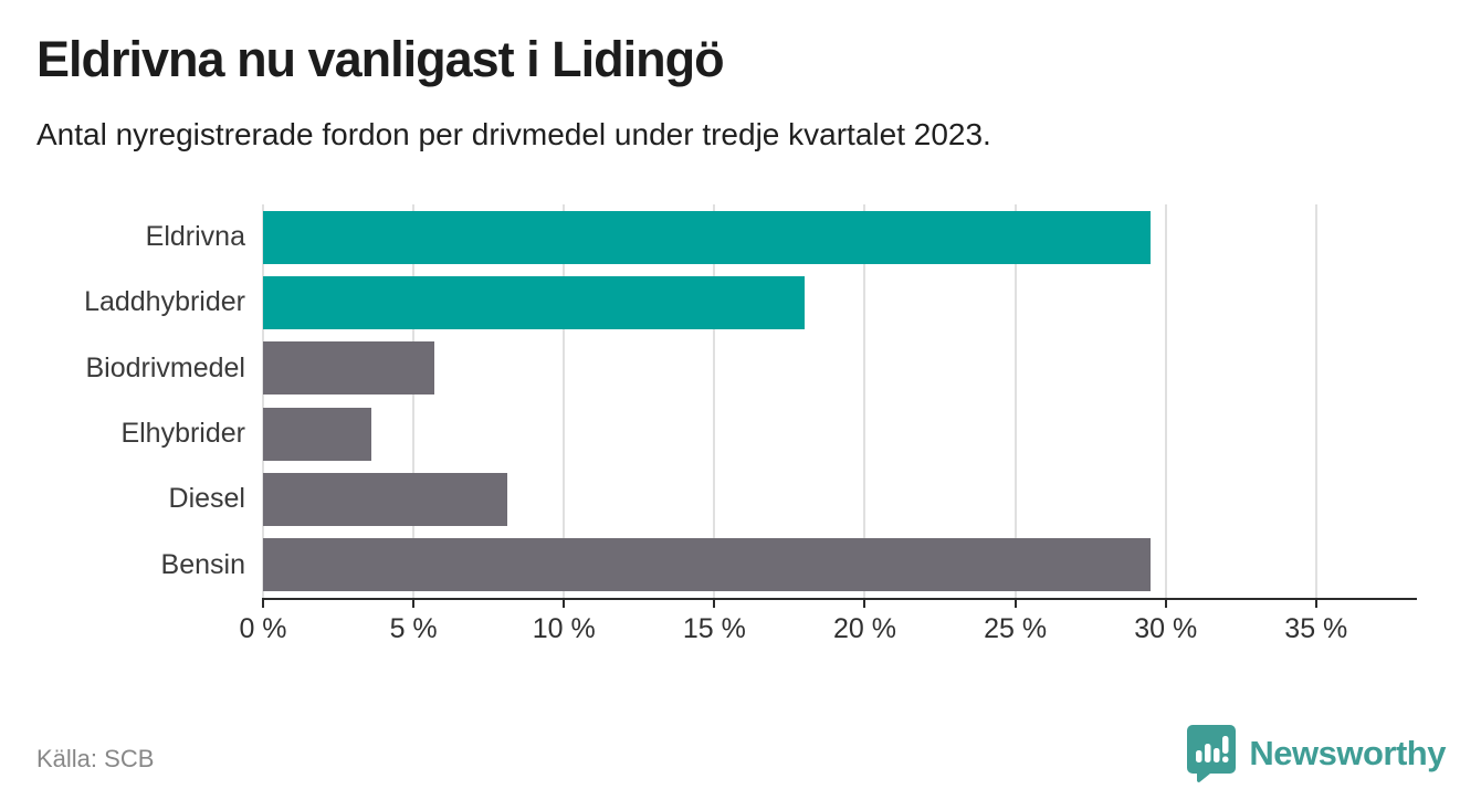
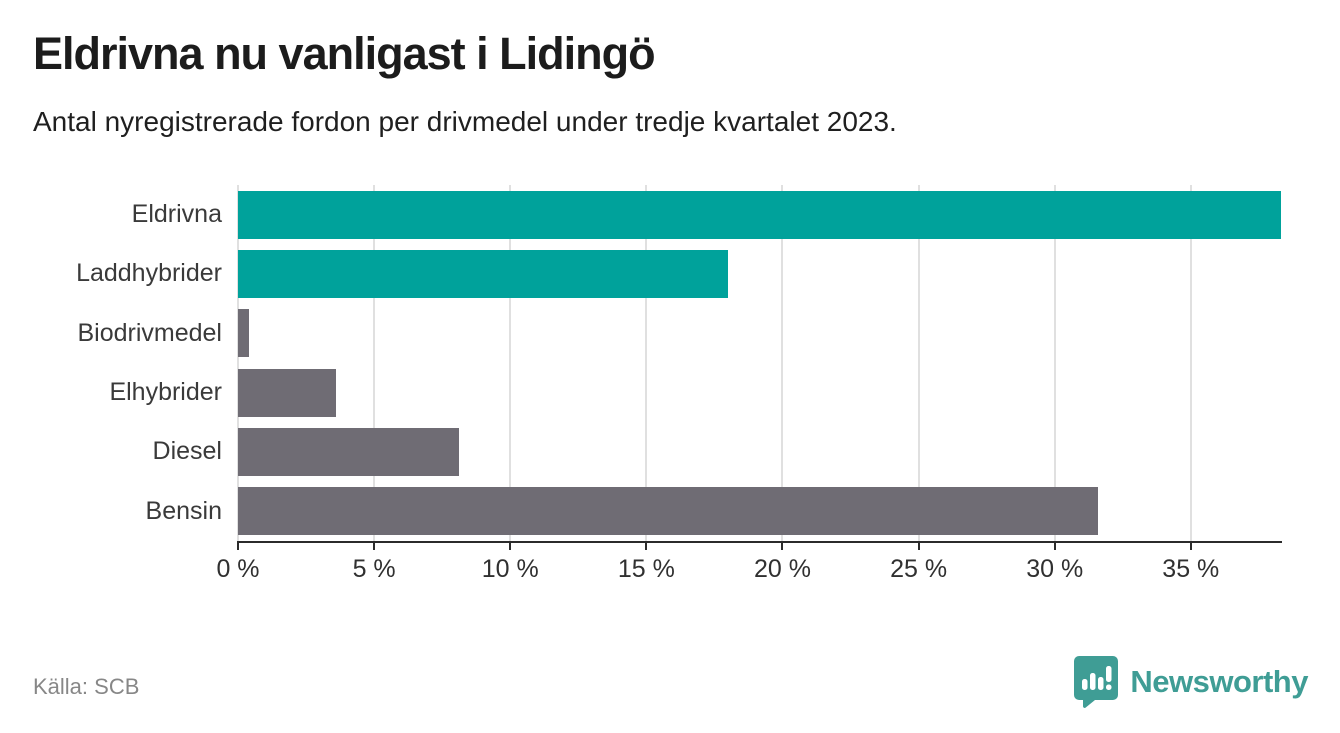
Eldrivna: 29.5% -> 38.3%
Biodrivmedel: 5.7% -> 0.4%
Bensin: 29.5% -> 31.6%
